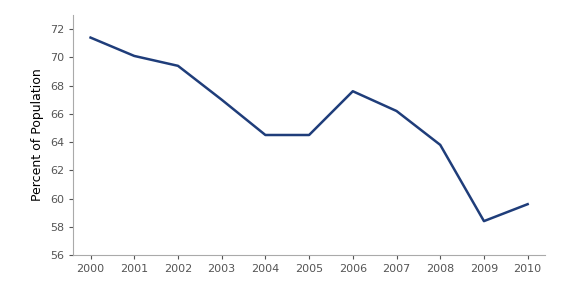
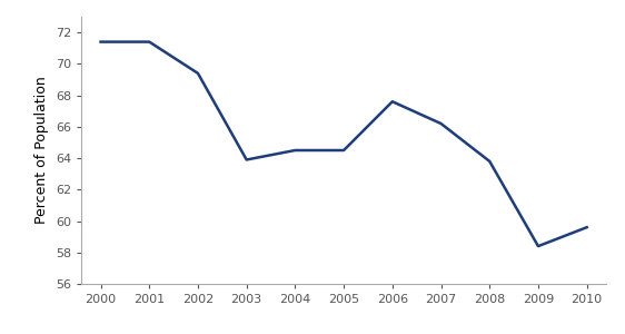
2001: 70.1 -> 71.4
2003: 67.0 -> 63.9
